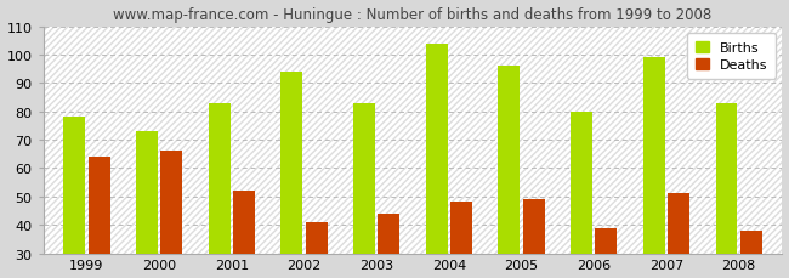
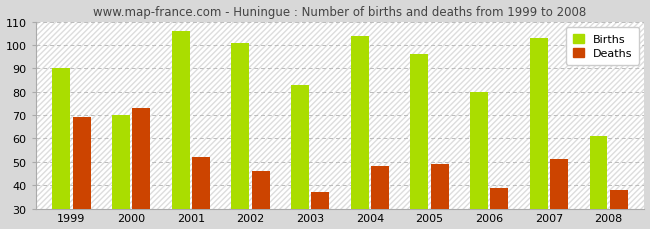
Births/1999: 78 -> 90
Deaths/1999: 64 -> 69
Births/2000: 73 -> 70
Deaths/2000: 66 -> 73
Births/2001: 83 -> 106
Births/2002: 94 -> 101
Deaths/2002: 41 -> 46
Deaths/2003: 44 -> 37
Births/2007: 99 -> 103
Births/2008: 83 -> 61
